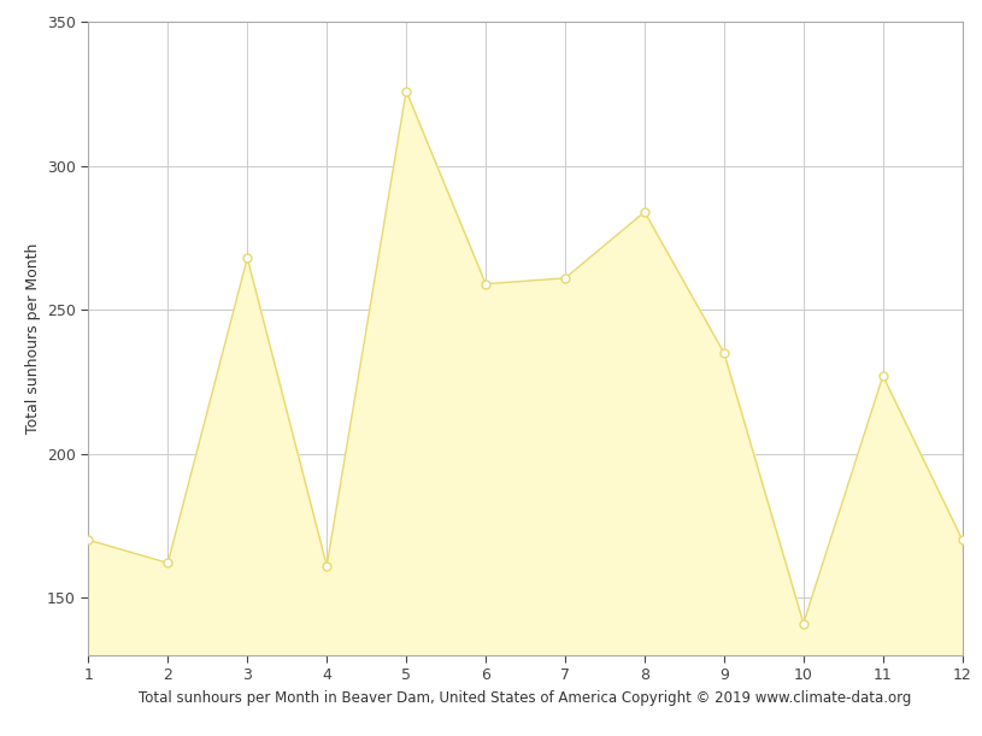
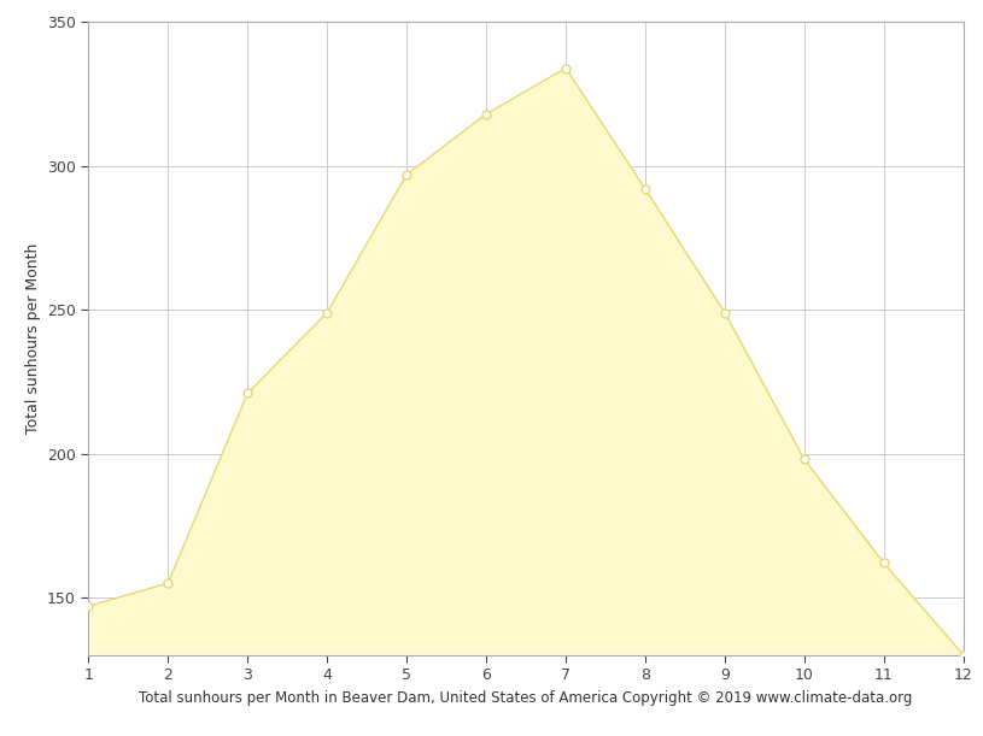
1: 170 -> 147
2: 162 -> 155
3: 268 -> 221
4: 161 -> 249
5: 326 -> 297
6: 259 -> 318
7: 261 -> 334
8: 284 -> 292
9: 235 -> 249
10: 141 -> 198
11: 227 -> 162
12: 170 -> 130
